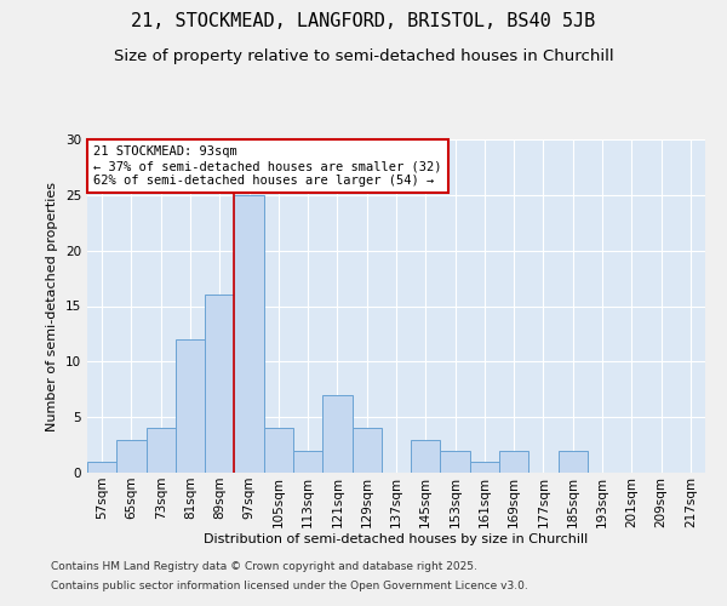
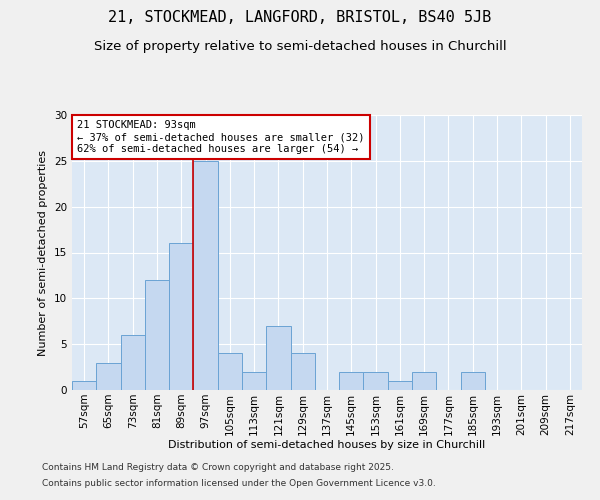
73sqm: 4 -> 6
145sqm: 3 -> 2
